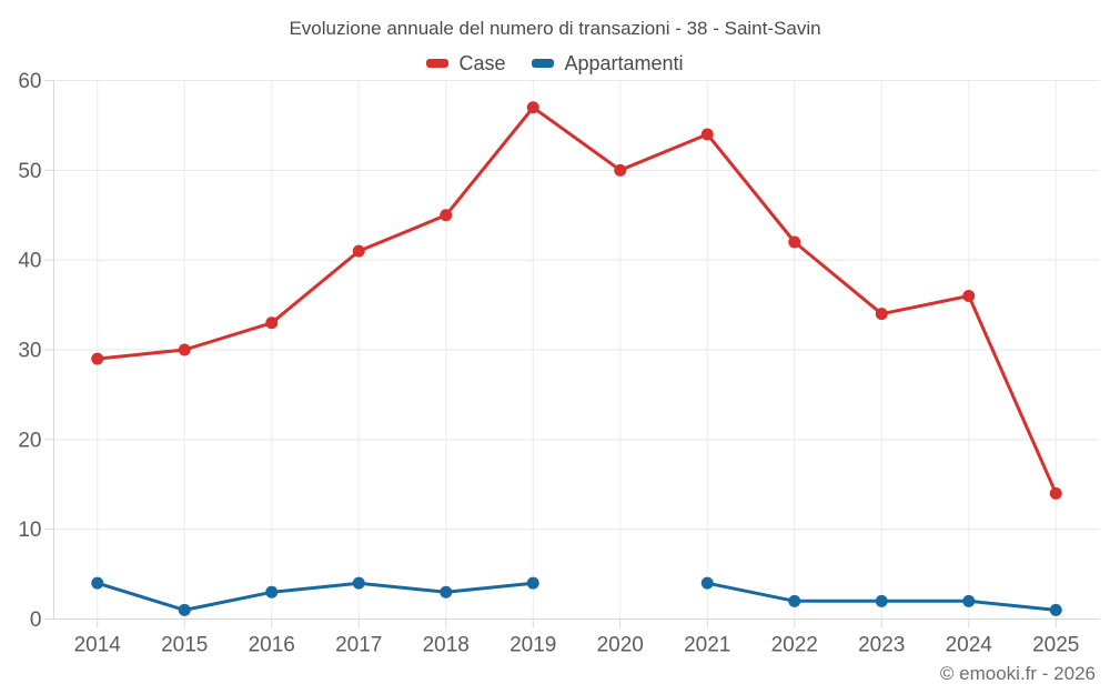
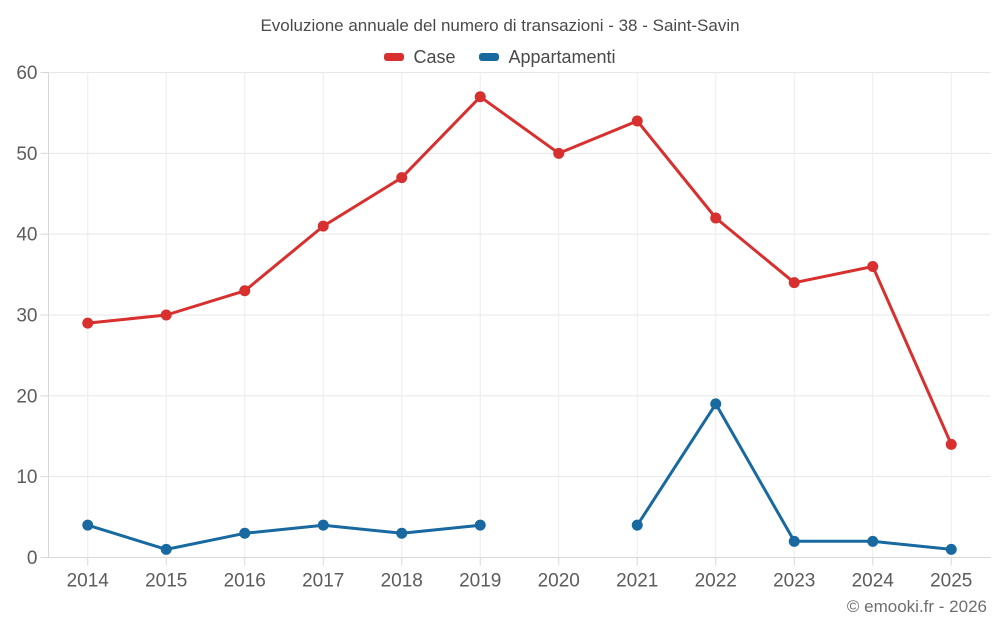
Case/2018: 45 -> 47
Appartamenti/2022: 2 -> 19
